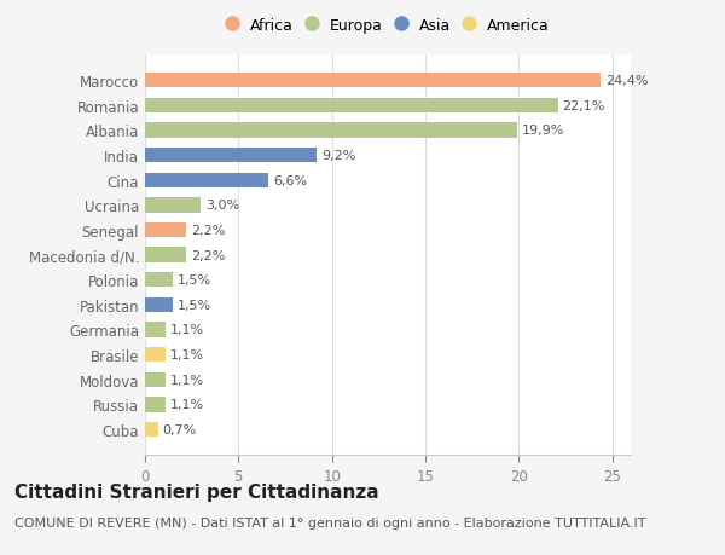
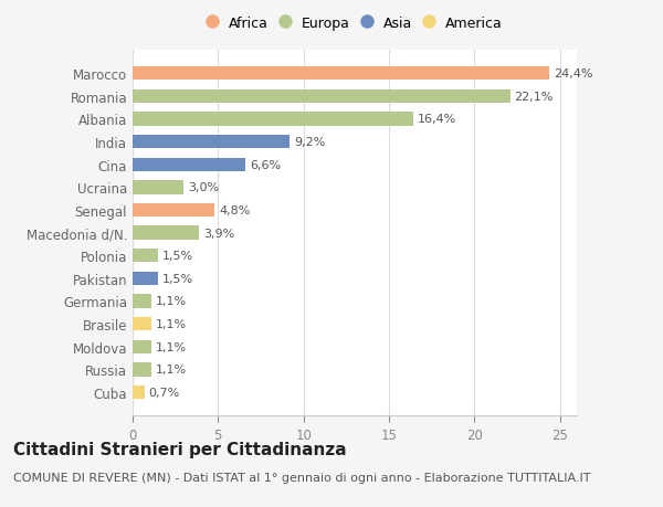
Albania: 19,9% -> 16,4%
Senegal: 2,2% -> 4,8%
Macedonia d/N.: 2,2% -> 3,9%
